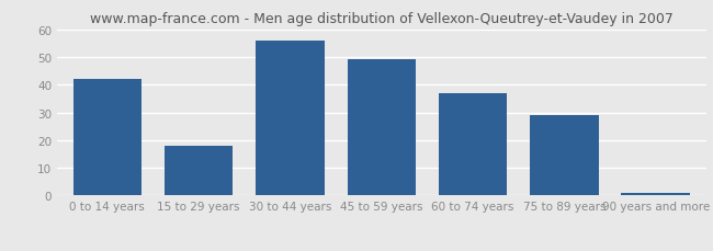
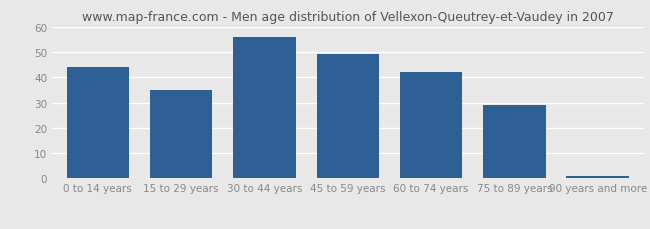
0 to 14 years: 42 -> 44
15 to 29 years: 18 -> 35
60 to 74 years: 37 -> 42
